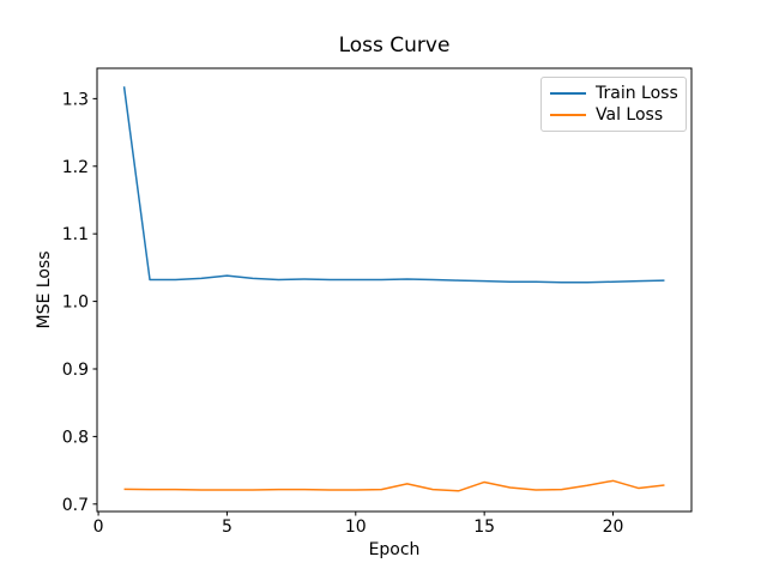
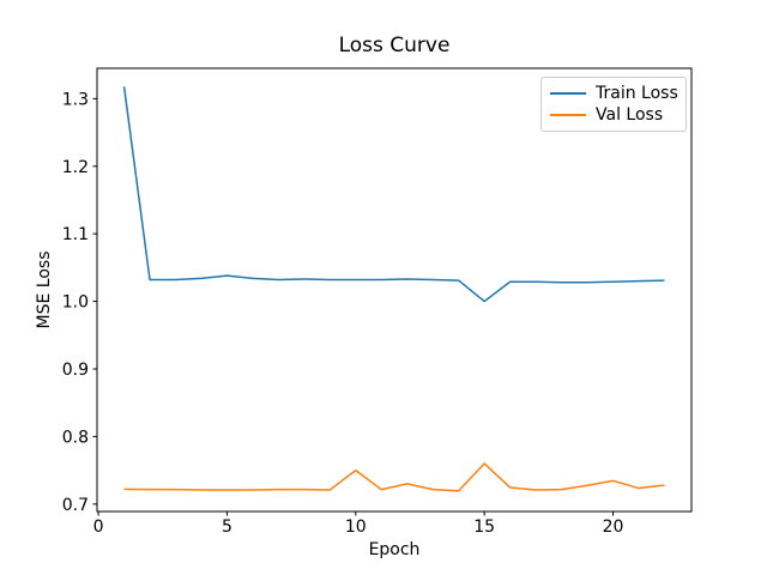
Val Loss/10: 0.72 -> 0.75
Train Loss/15: 1.03 -> 1.00
Val Loss/15: 0.73 -> 0.76
